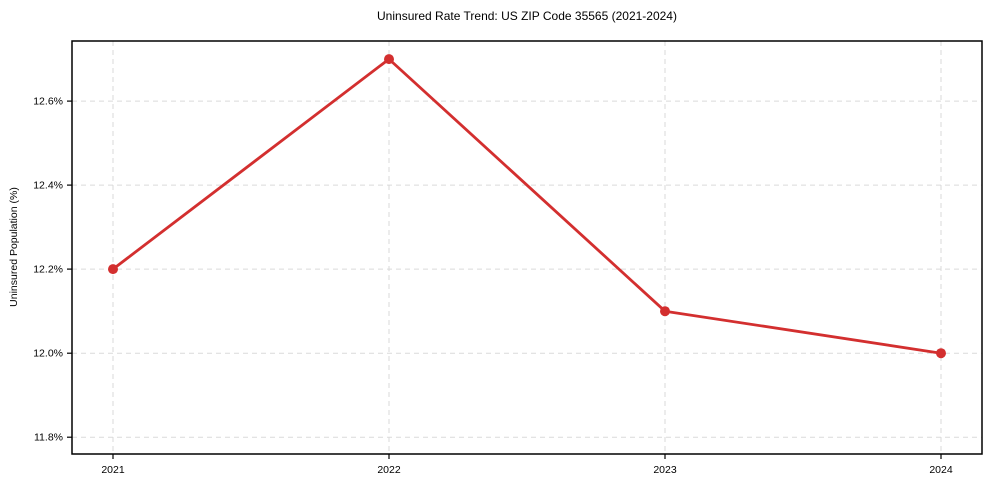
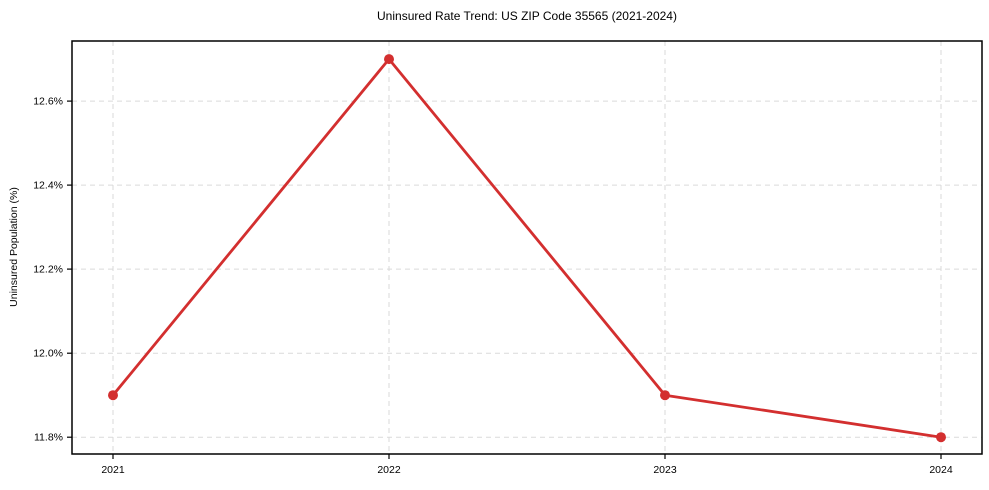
2021: 12.2% -> 11.9%
2023: 12.1% -> 11.9%
2024: 12.0% -> 11.8%
